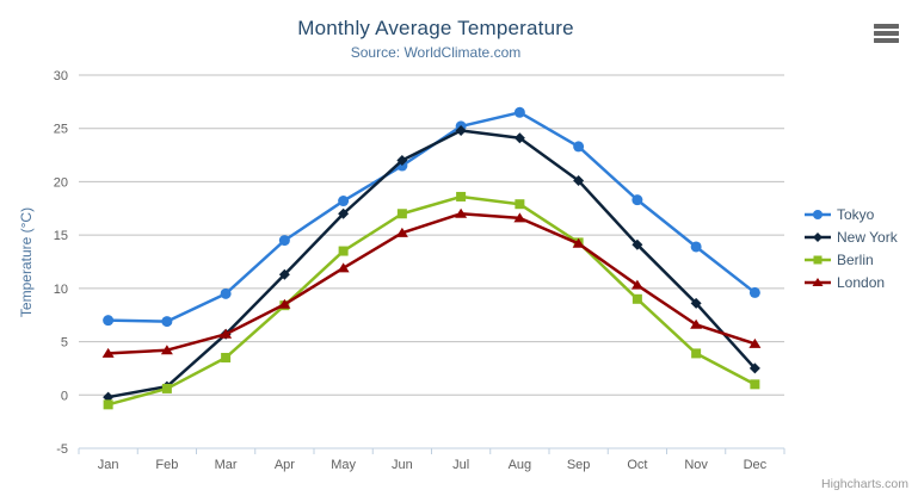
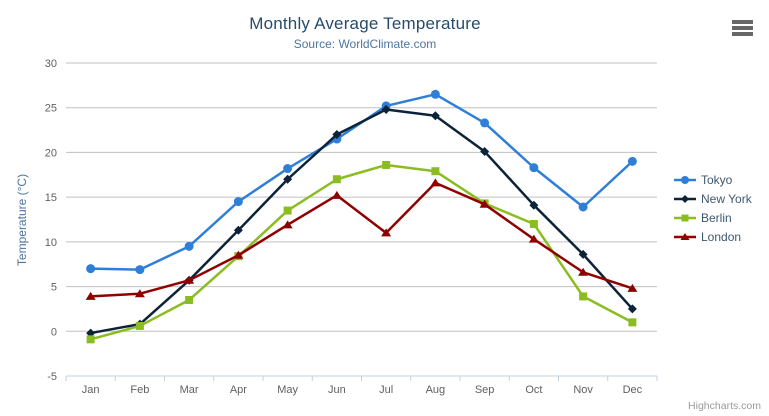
London/Jul: 17 -> 11
Berlin/Oct: 9 -> 12
Tokyo/Dec: 10 -> 19
